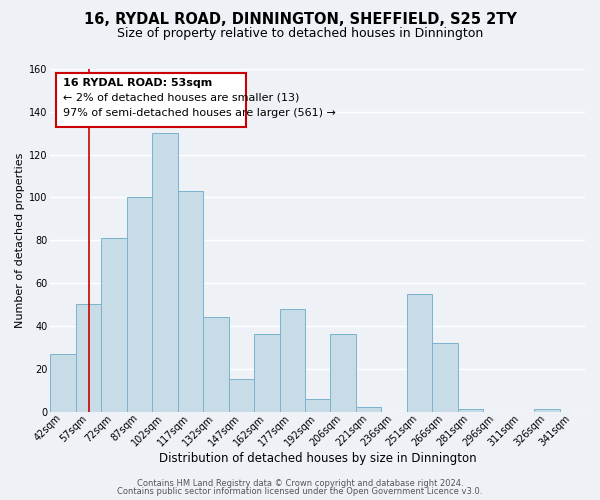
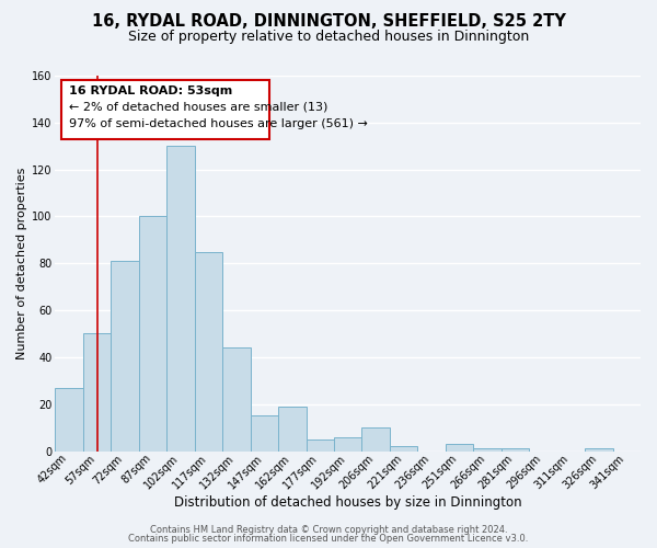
117sqm: 103 -> 85
162sqm: 36 -> 19
177sqm: 48 -> 5
206sqm: 36 -> 10
251sqm: 55 -> 3
266sqm: 32 -> 1
